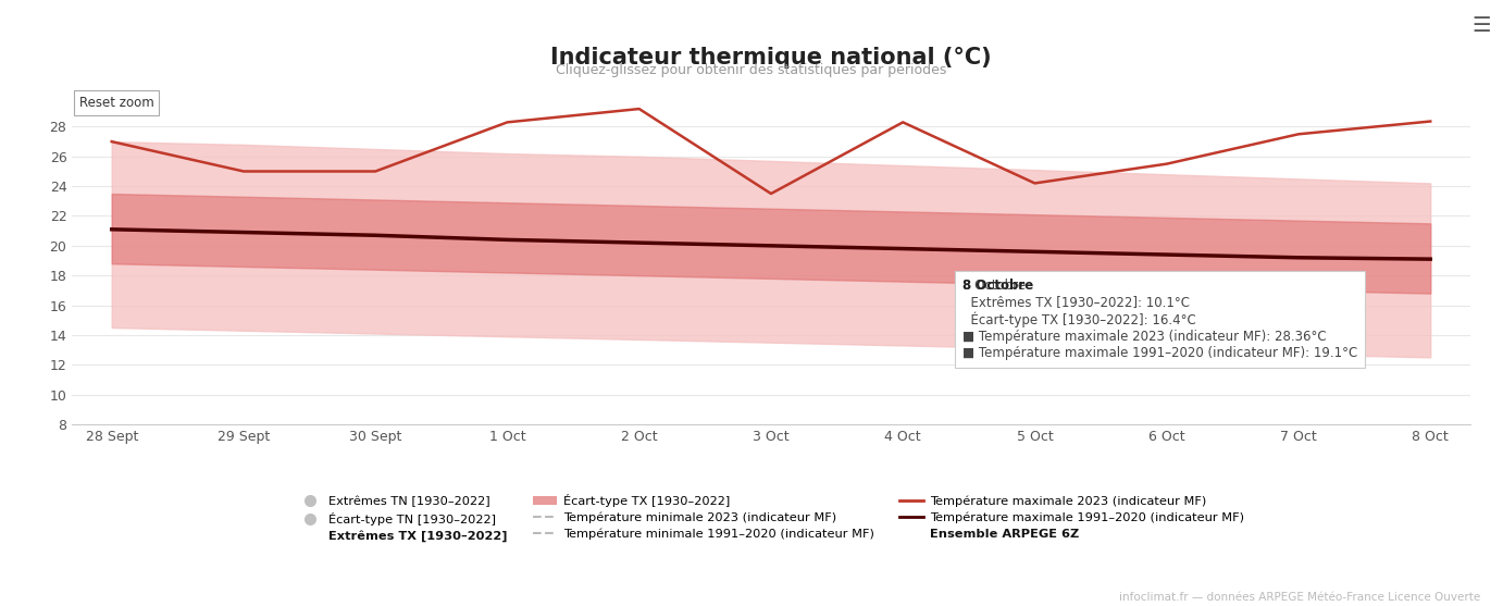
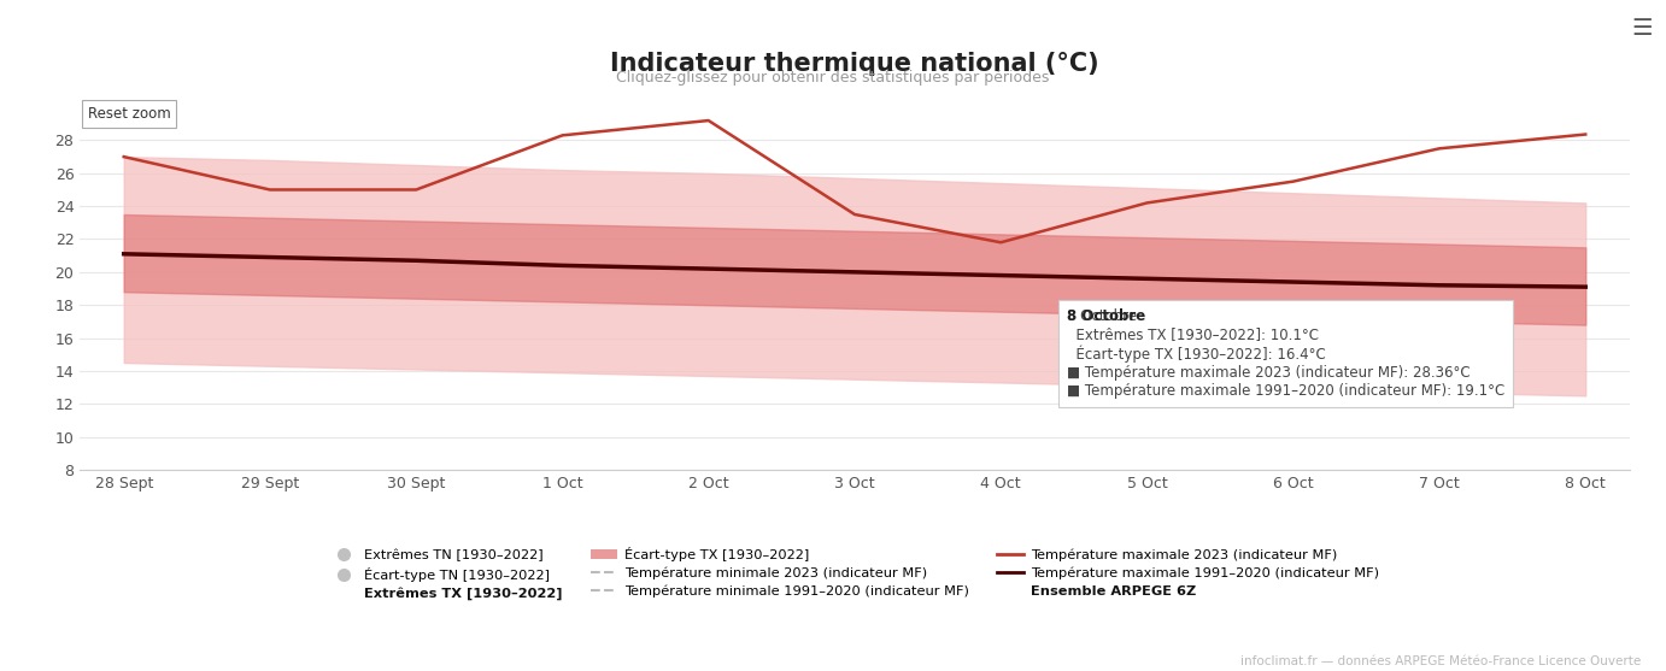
Température maximale 2023 (indicateur MF)/4 Oct: 28.3 -> 21.8
